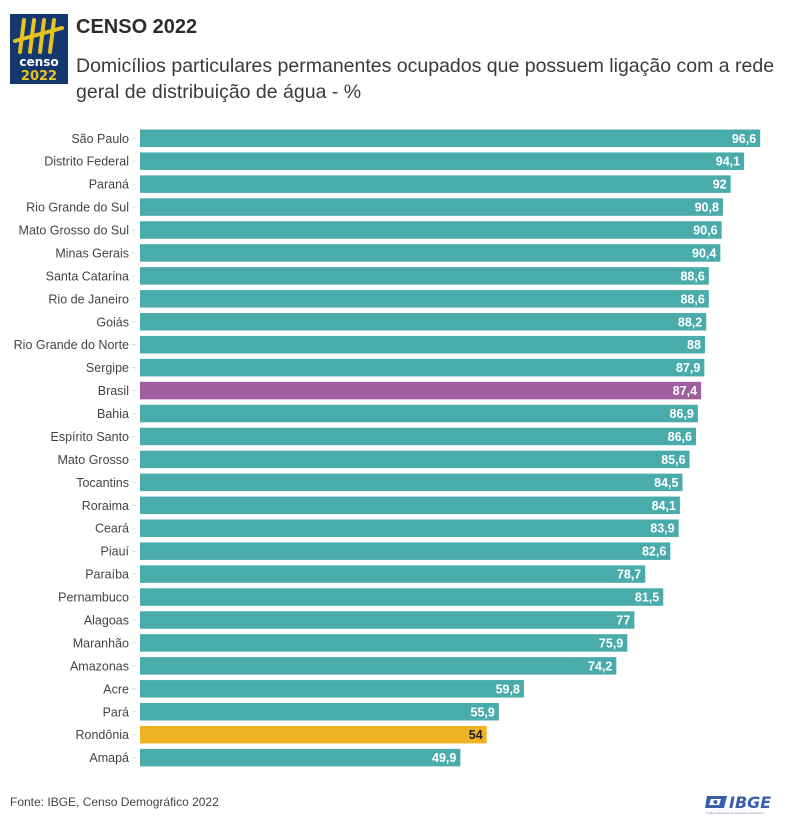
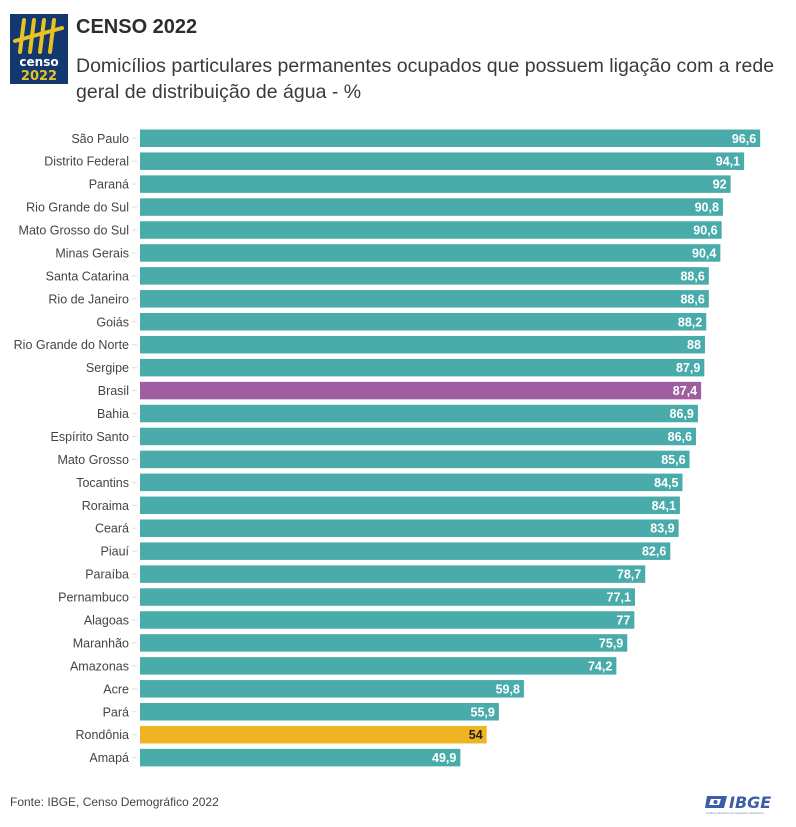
Pernambuco: 81,5 -> 77,1
